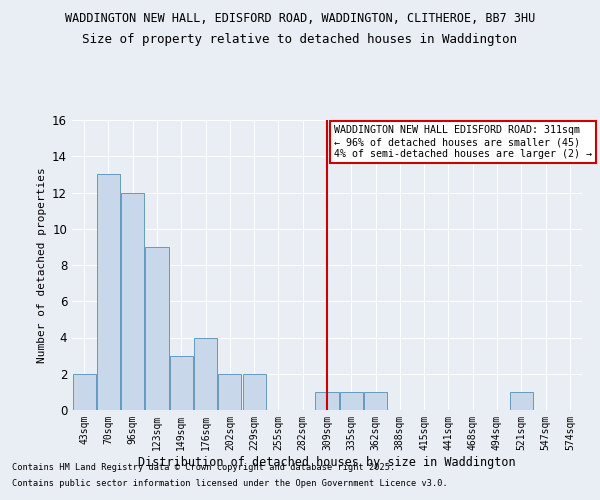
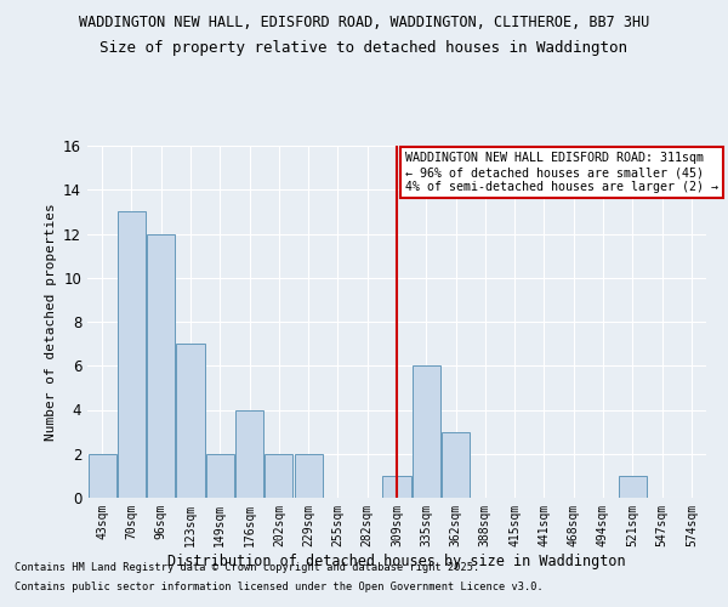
123sqm: 9 -> 7
149sqm: 3 -> 2
335sqm: 1 -> 6
362sqm: 1 -> 3
